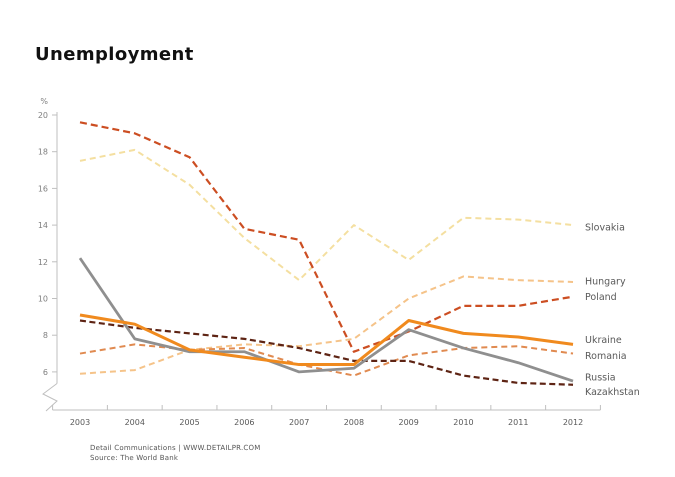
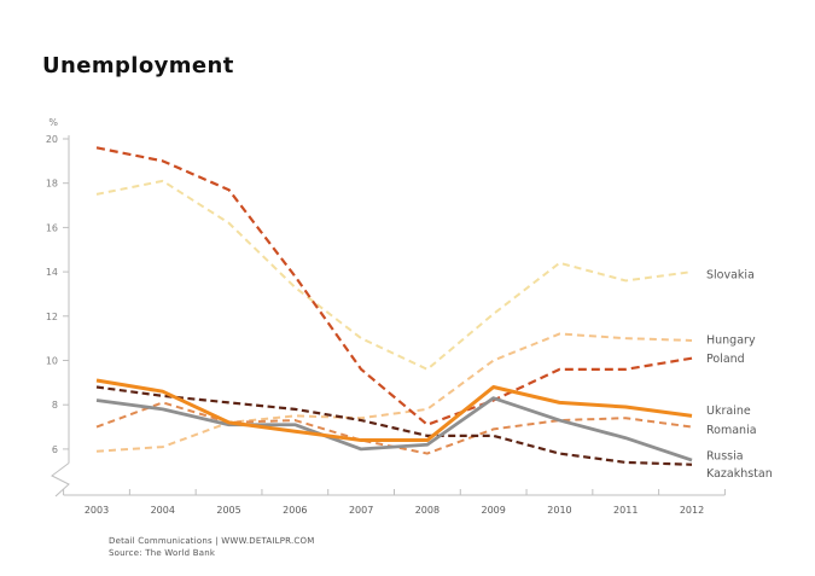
Russia/2003: 12.2 -> 8.2
Romania/2004: 7.5 -> 8.1
Poland/2007: 13.2 -> 9.6
Slovakia/2008: 14.0 -> 9.6
Slovakia/2011: 14.3 -> 13.6
